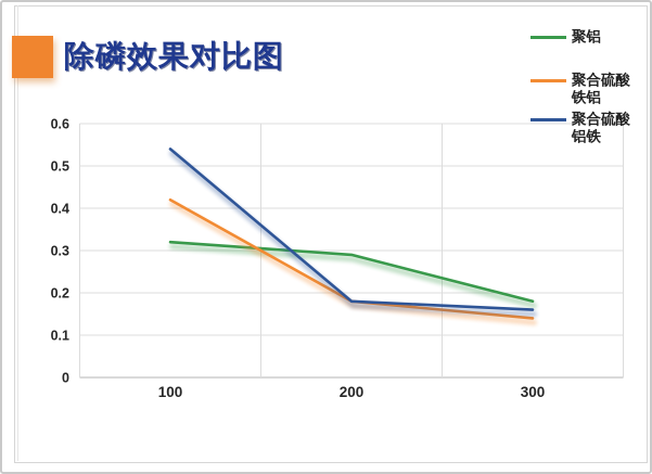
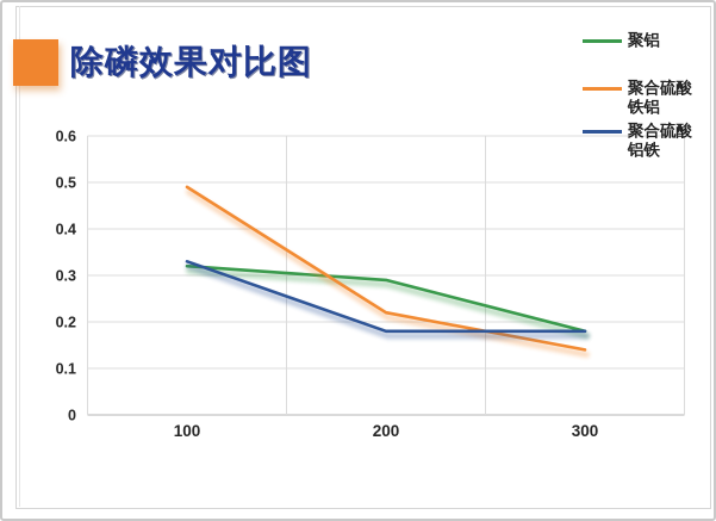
聚合硫酸铁铝/100: 0.42 -> 0.49
聚合硫酸铝铁/100: 0.54 -> 0.33
聚合硫酸铁铝/200: 0.18 -> 0.22
聚合硫酸铝铁/300: 0.16 -> 0.18
